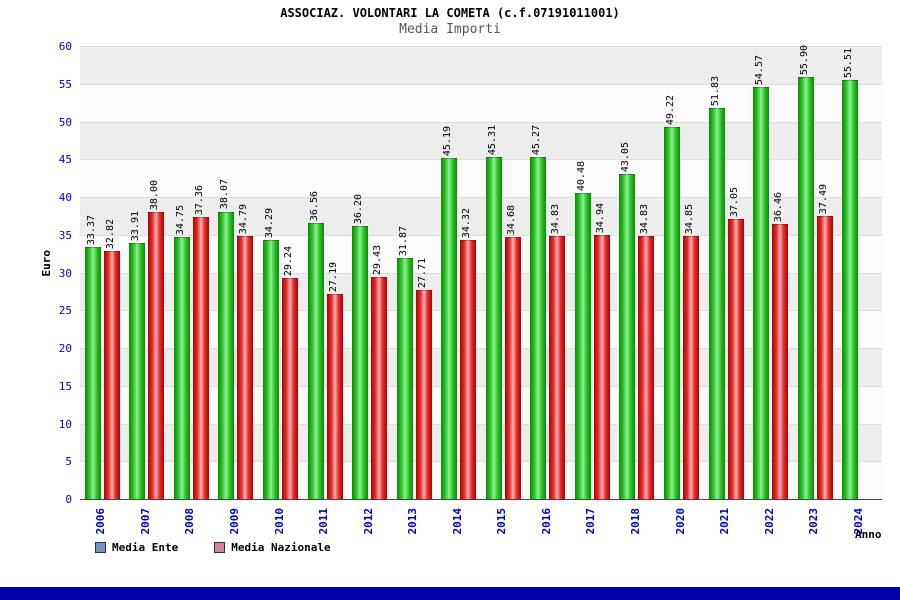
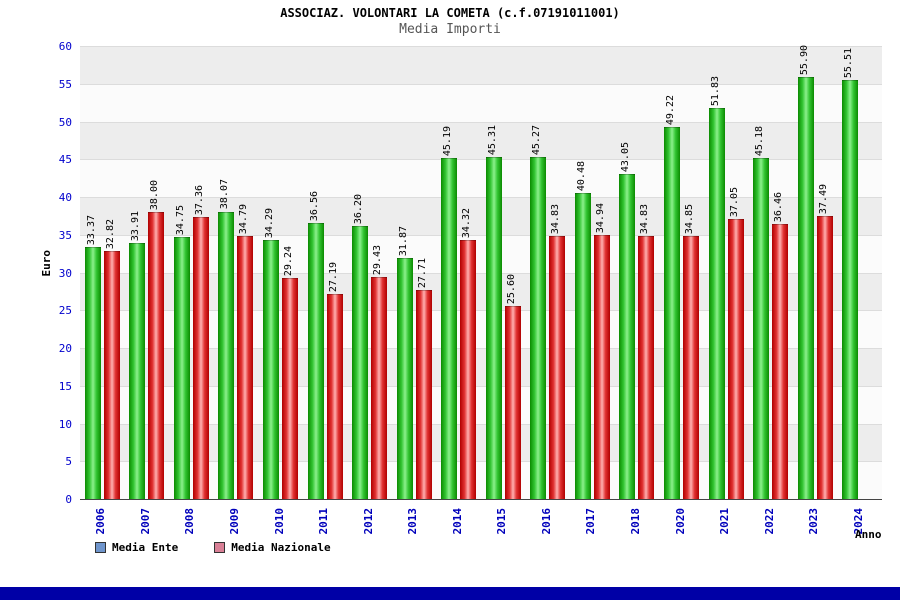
Media Nazionale/2015: 34.68 -> 25.60
Media Ente/2022: 54.57 -> 45.18
